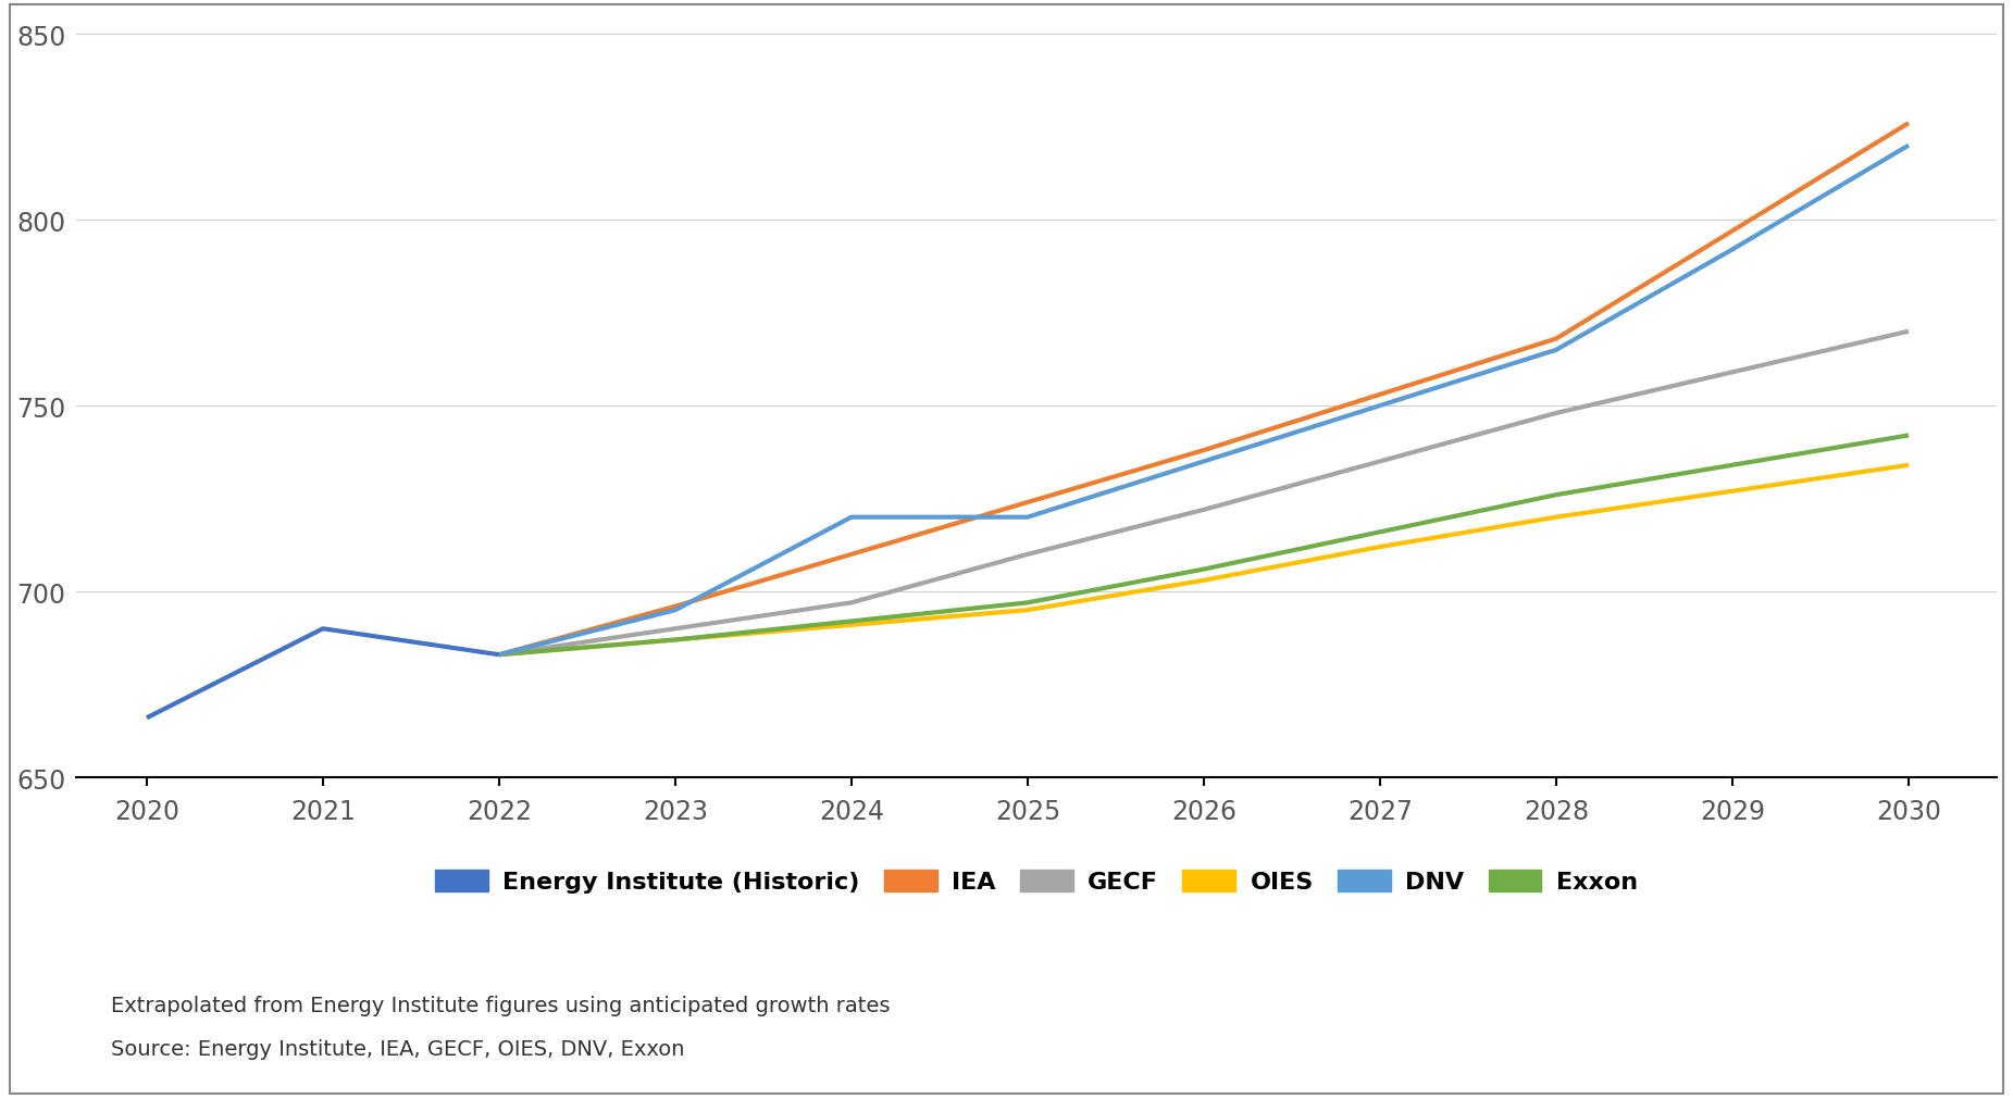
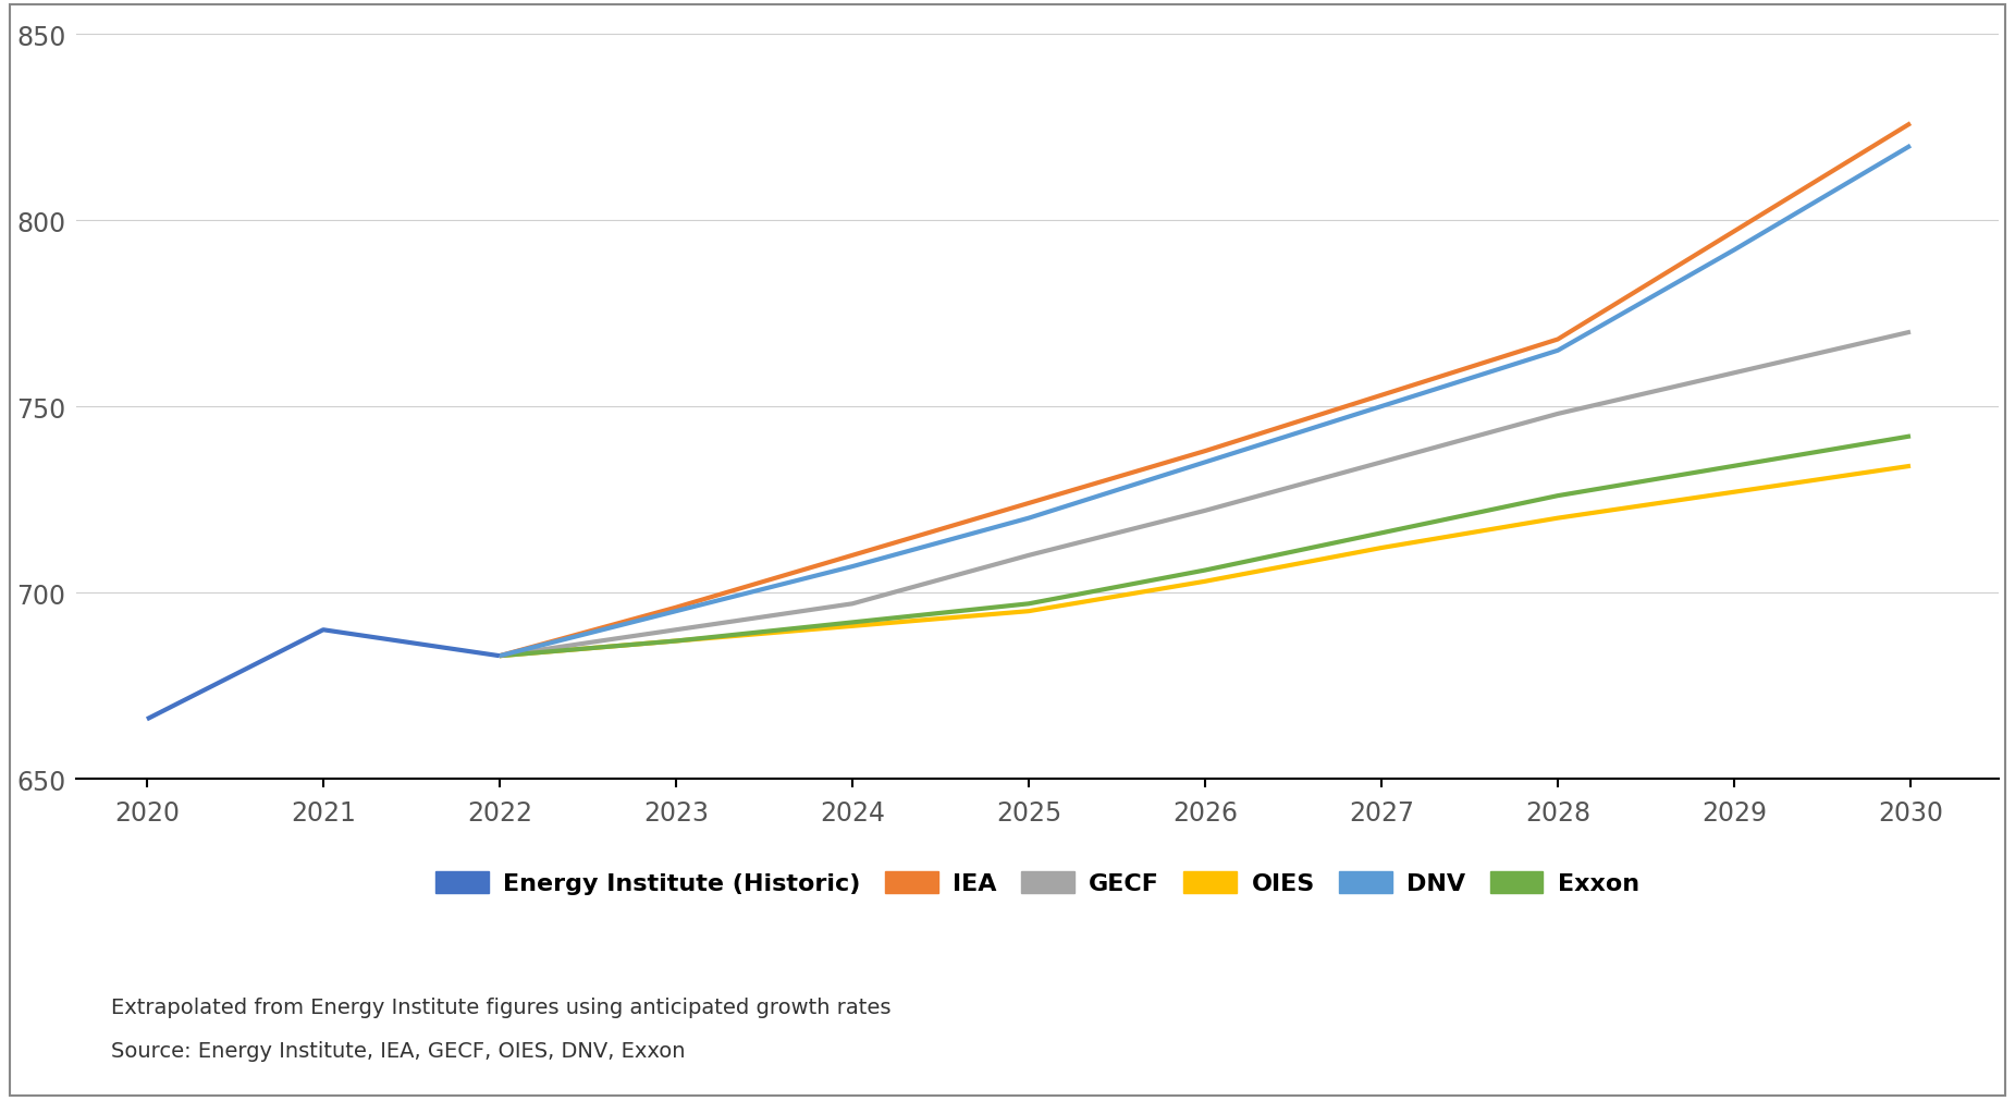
DNV/2024: 720 -> 707
